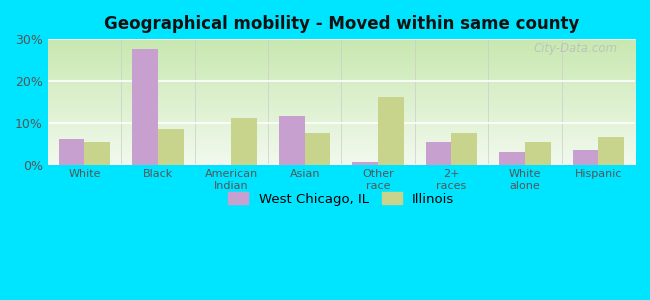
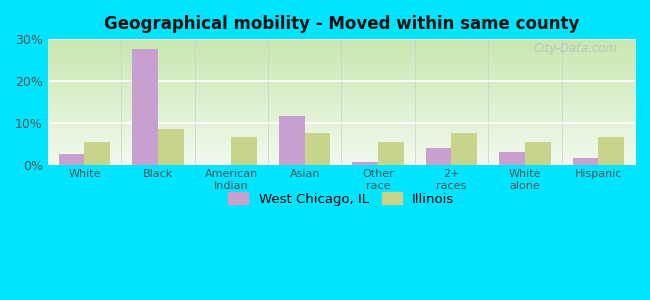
West Chicago, IL/White: 6.0% -> 2.5%
Illinois/American Indian: 11.0% -> 6.5%
Illinois/Other race: 16.0% -> 5.5%
West Chicago, IL/2+ races: 5.5% -> 4.0%
West Chicago, IL/Hispanic: 3.5% -> 1.5%
